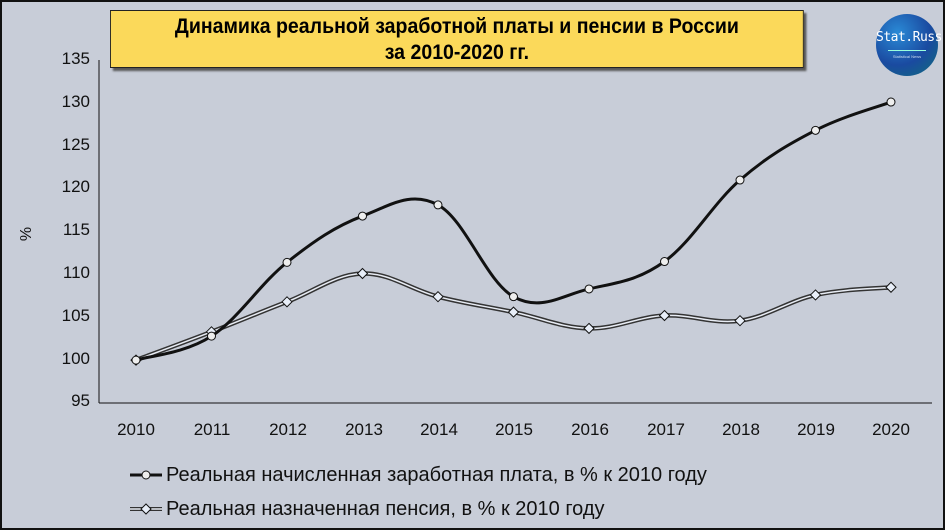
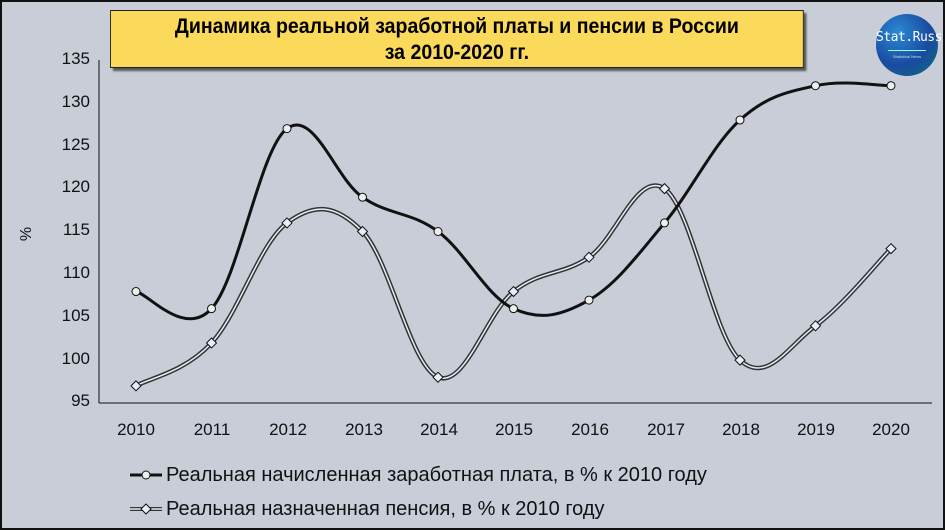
Реальная начисленная заработная плата, в % к 2010 году/2010: 100 -> 108
Реальная назначенная пенсия, в % к 2010 году/2010: 100 -> 97
Реальная начисленная заработная плата, в % к 2010 году/2011: 103 -> 106
Реальная назначенная пенсия, в % к 2010 году/2011: 103 -> 102
Реальная начисленная заработная плата, в % к 2010 году/2012: 111 -> 127
Реальная назначенная пенсия, в % к 2010 году/2012: 107 -> 116
Реальная начисленная заработная плата, в % к 2010 году/2013: 117 -> 119
Реальная назначенная пенсия, в % к 2010 году/2013: 110 -> 115
Реальная начисленная заработная плата, в % к 2010 году/2014: 118 -> 115
Реальная назначенная пенсия, в % к 2010 году/2014: 107 -> 98
Реальная начисленная заработная плата, в % к 2010 году/2015: 107 -> 106
Реальная назначенная пенсия, в % к 2010 году/2015: 106 -> 108
Реальная начисленная заработная плата, в % к 2010 году/2016: 108 -> 107
Реальная назначенная пенсия, в % к 2010 году/2016: 104 -> 112
Реальная начисленная заработная плата, в % к 2010 году/2017: 112 -> 116
Реальная назначенная пенсия, в % к 2010 году/2017: 105 -> 120
Реальная начисленная заработная плата, в % к 2010 году/2018: 121 -> 128
Реальная назначенная пенсия, в % к 2010 году/2018: 105 -> 100
Реальная начисленная заработная плата, в % к 2010 году/2019: 127 -> 132
Реальная назначенная пенсия, в % к 2010 году/2019: 108 -> 104
Реальная начисленная заработная плата, в % к 2010 году/2020: 130 -> 132
Реальная назначенная пенсия, в % к 2010 году/2020: 108 -> 113
